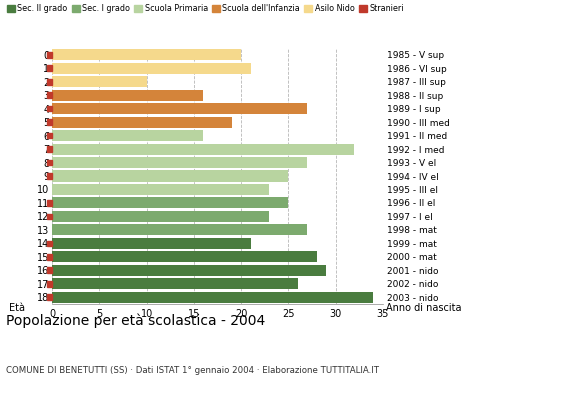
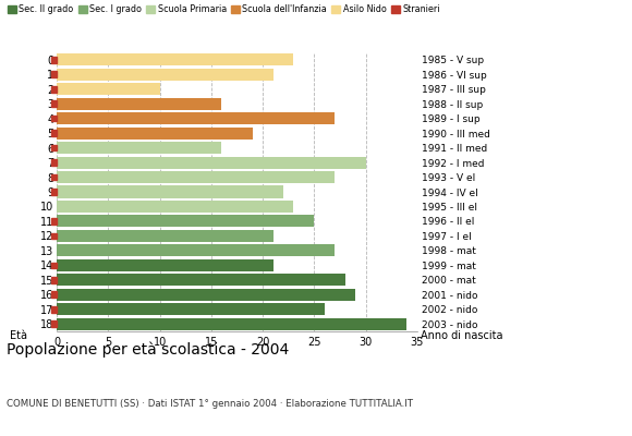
0: 20 -> 23
7: 32 -> 30
9: 25 -> 22
12: 23 -> 21
